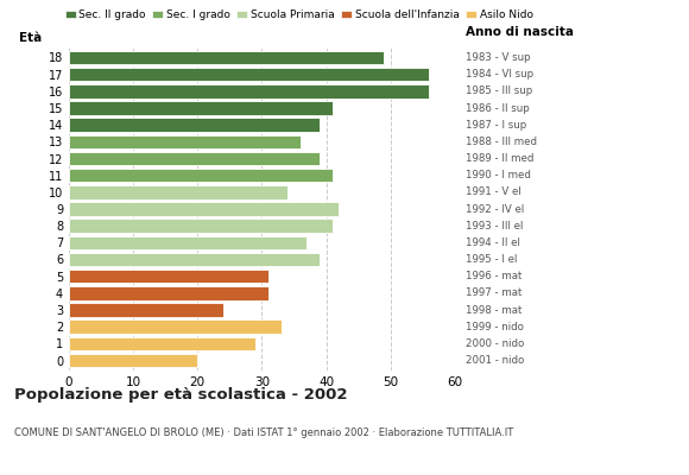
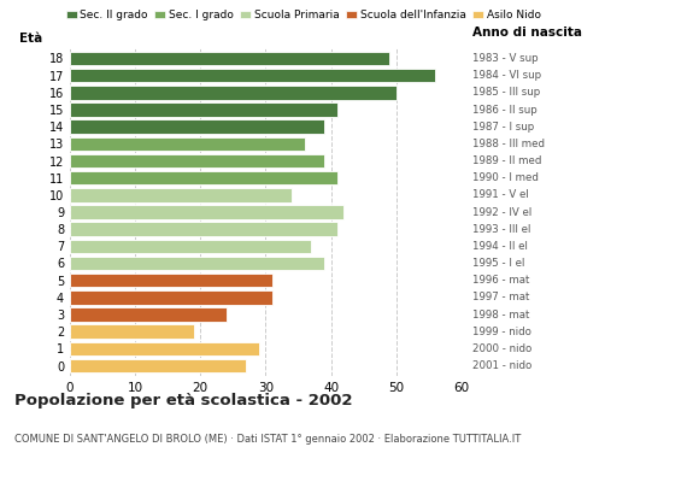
16: 56 -> 50
2: 33 -> 19
0: 20 -> 27
